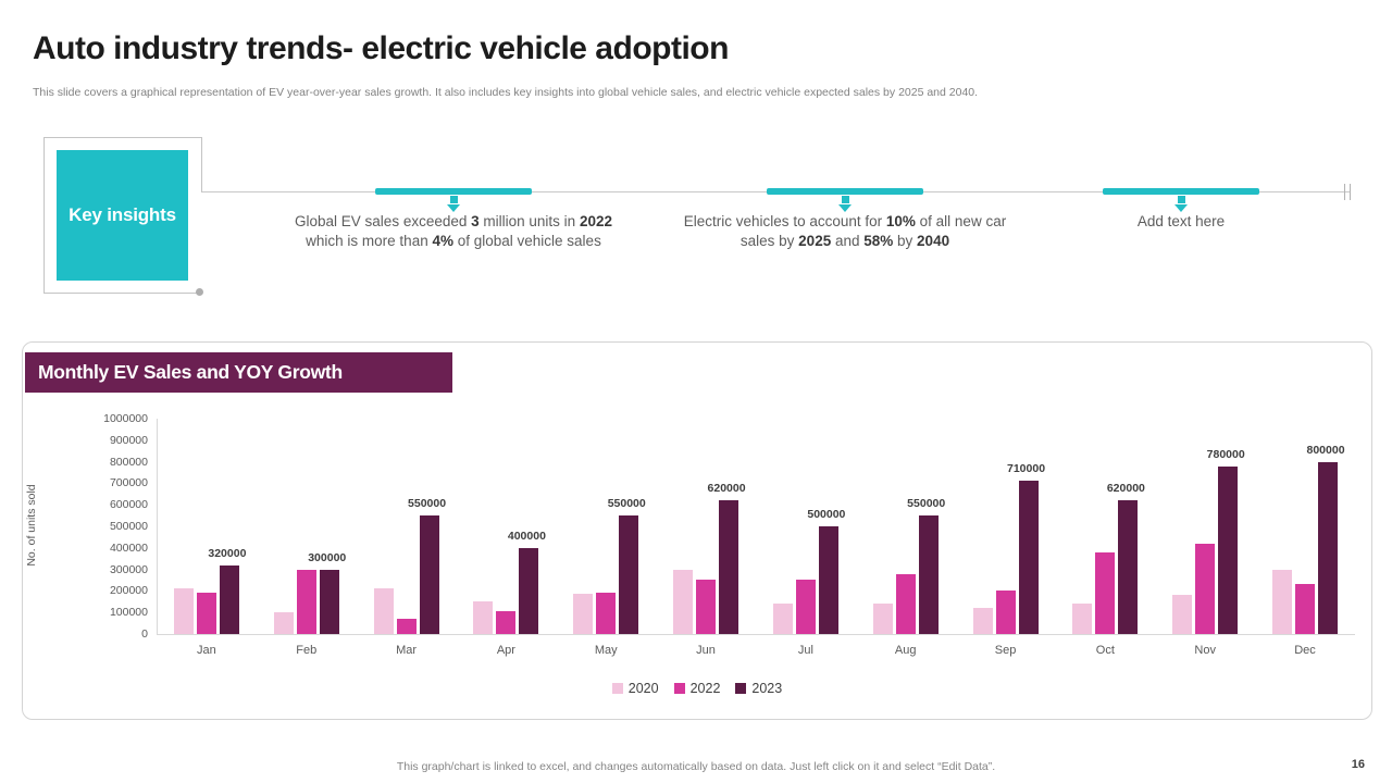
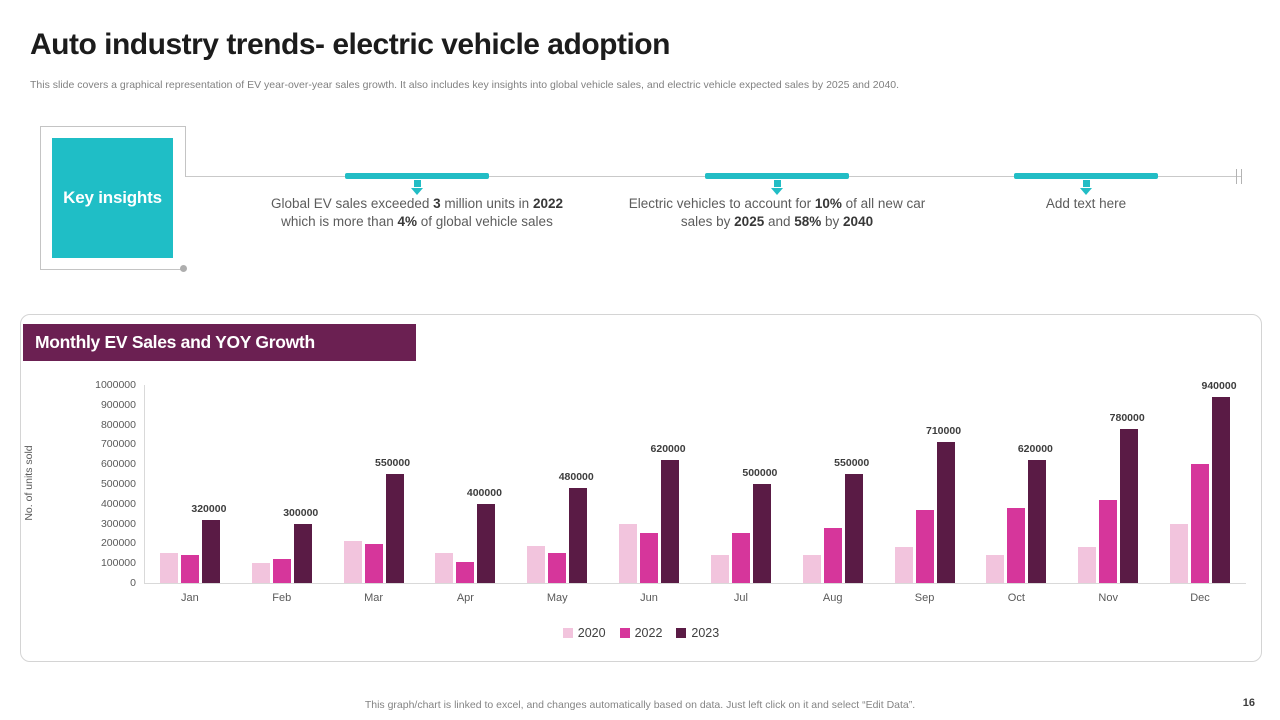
2020/Jan: 210000 -> 150000
2022/Jan: 190000 -> 140000
2022/Feb: 300000 -> 120000
2022/Mar: 70000 -> 200000
2022/May: 190000 -> 150000
2023/May: 550000 -> 480000
2020/Sep: 120000 -> 180000
2022/Sep: 200000 -> 370000
2022/Dec: 230000 -> 600000
2023/Dec: 800000 -> 940000
